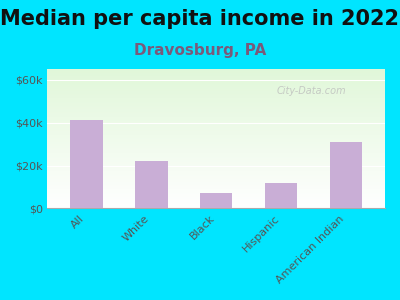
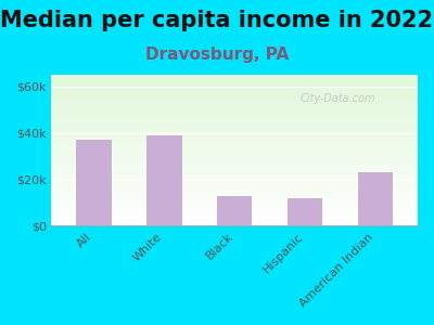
All: $41k -> $37k
White: $22k -> $39k
Black: $7k -> $13k
American Indian: $31k -> $23k
